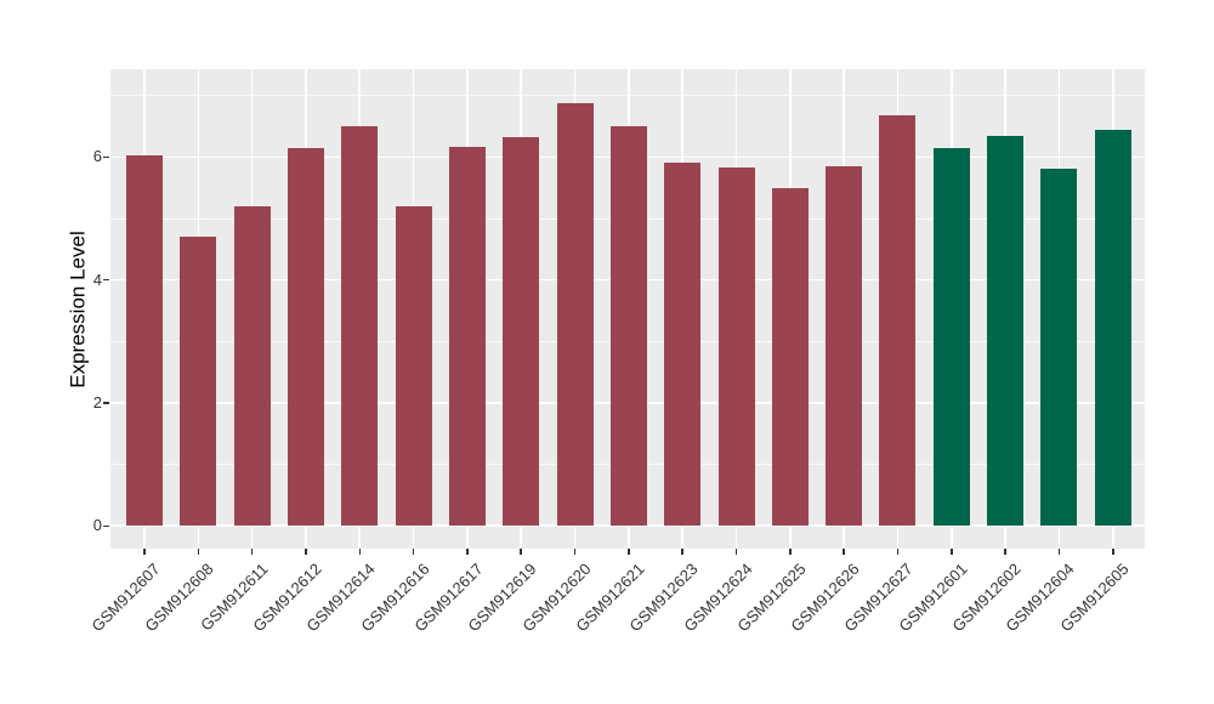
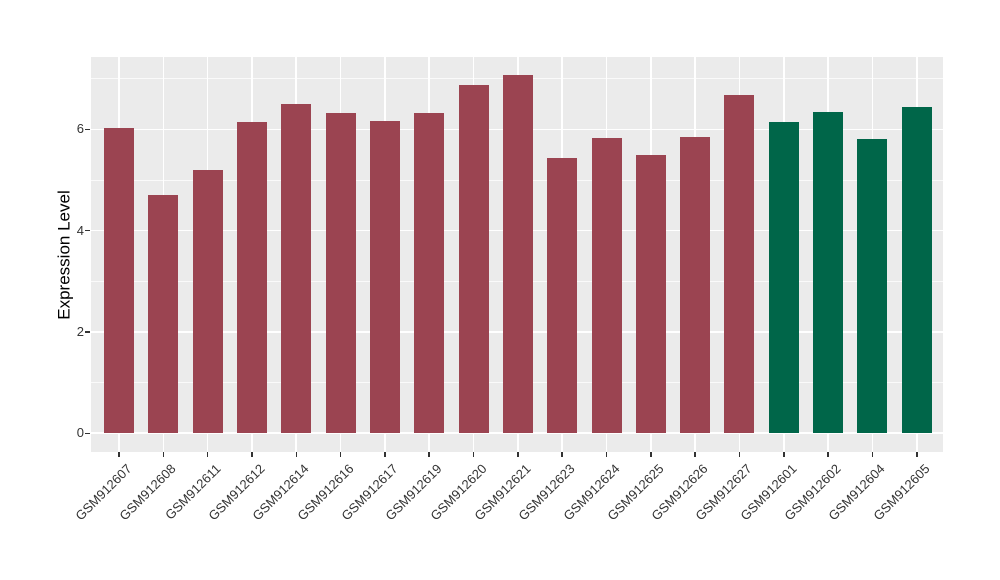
GSM912616: 5.2 -> 6.3
GSM912621: 6.5 -> 7.1
GSM912623: 5.9 -> 5.4
